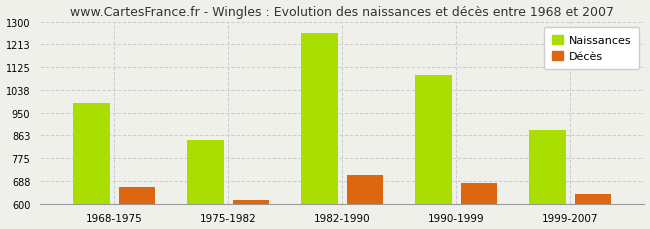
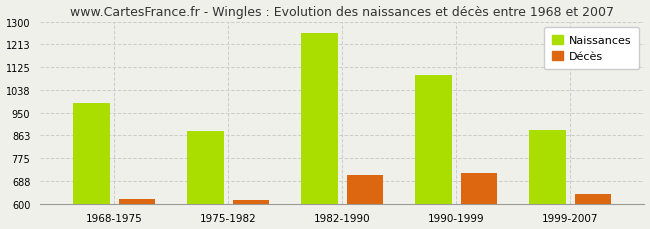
Décès/1968-1975: 665 -> 620
Naissances/1975-1982: 845 -> 880
Décès/1990-1999: 680 -> 718
